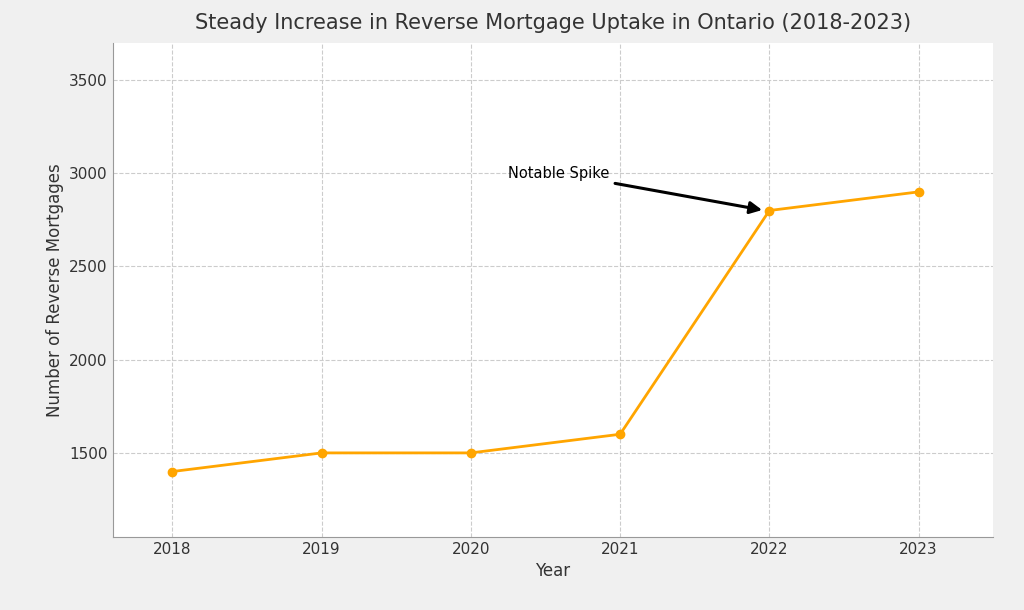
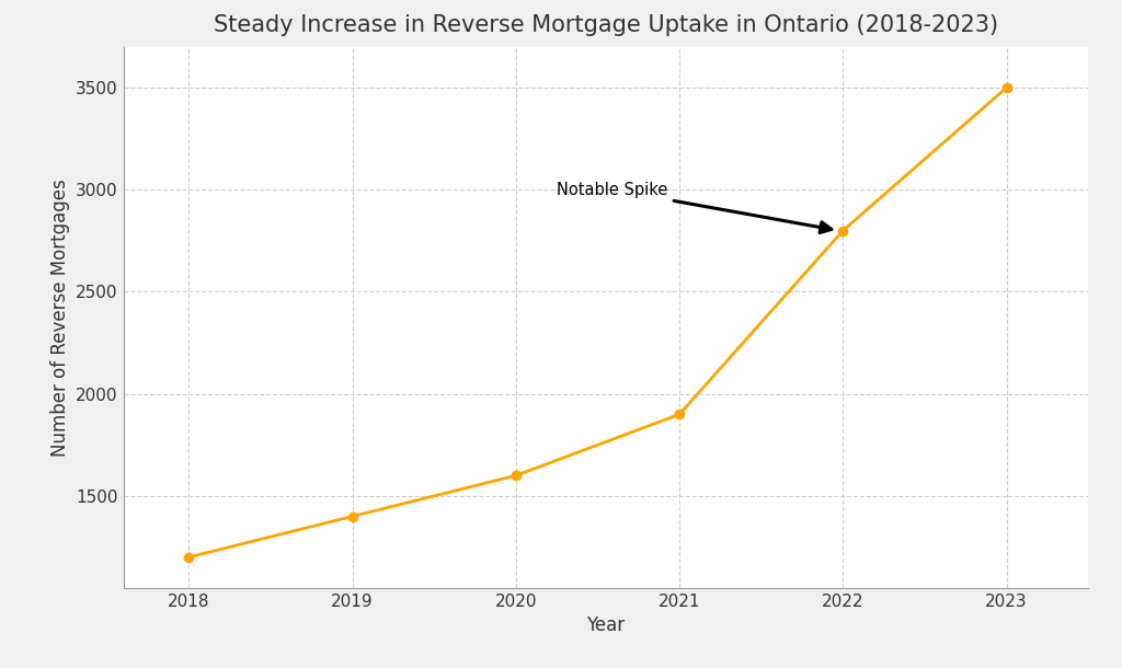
2018: 1400 -> 1200
2019: 1500 -> 1400
2020: 1500 -> 1600
2021: 1600 -> 1900
2023: 2900 -> 3500
